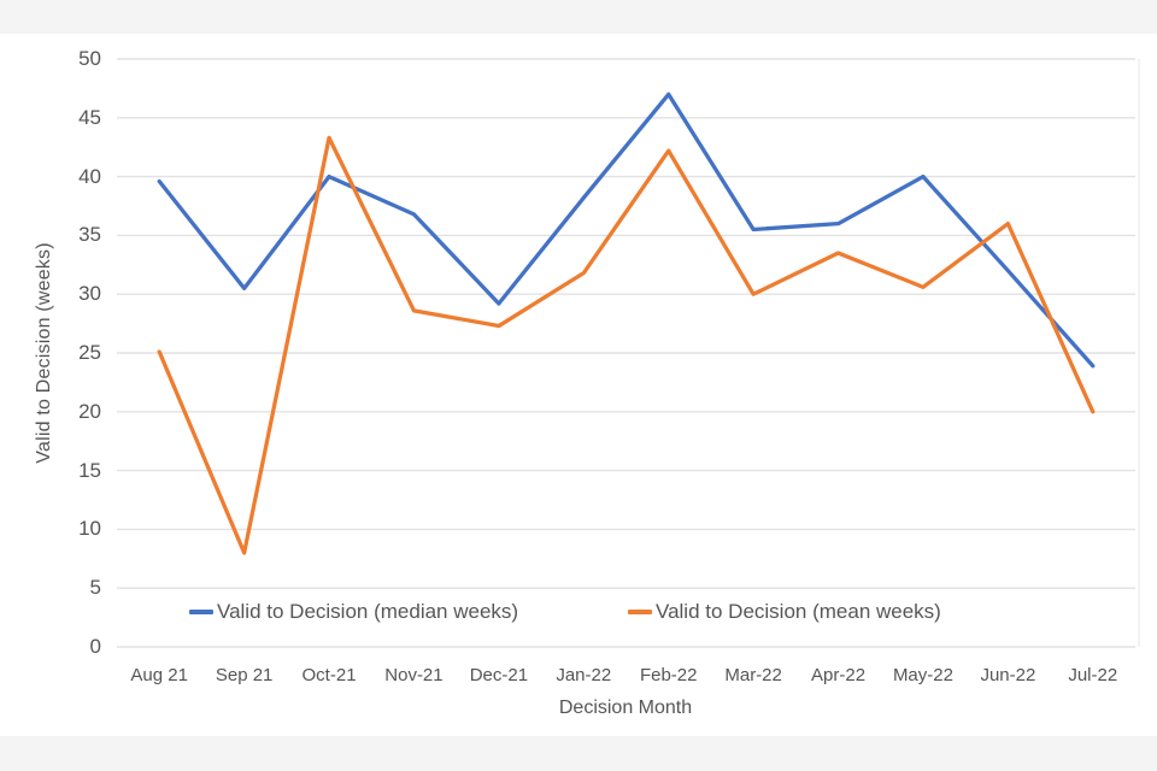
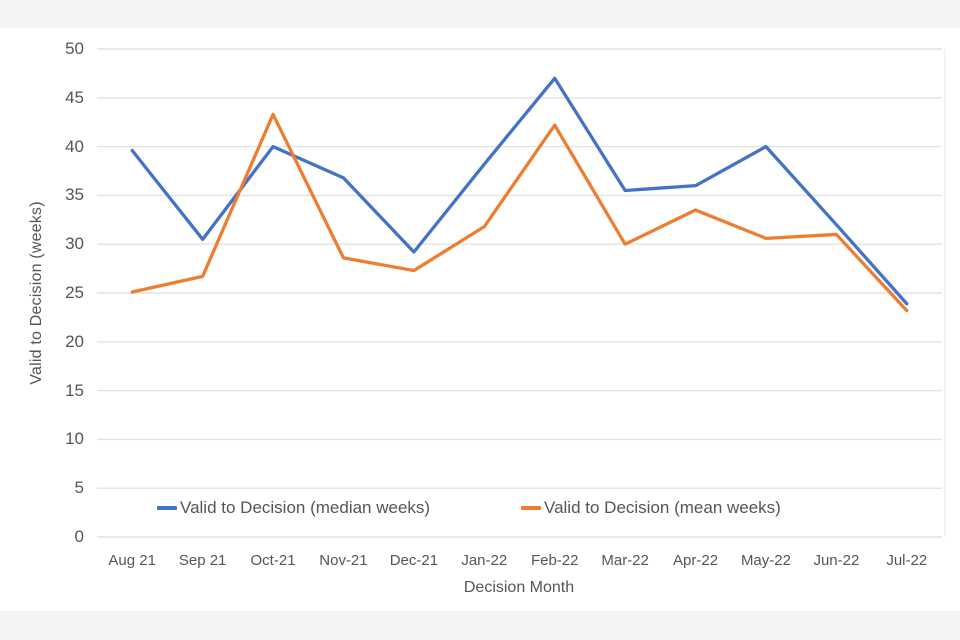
Valid to Decision (mean weeks)/Sep 21: 8 -> 27
Valid to Decision (mean weeks)/Jun-22: 36 -> 31
Valid to Decision (mean weeks)/Jul-22: 20 -> 23
